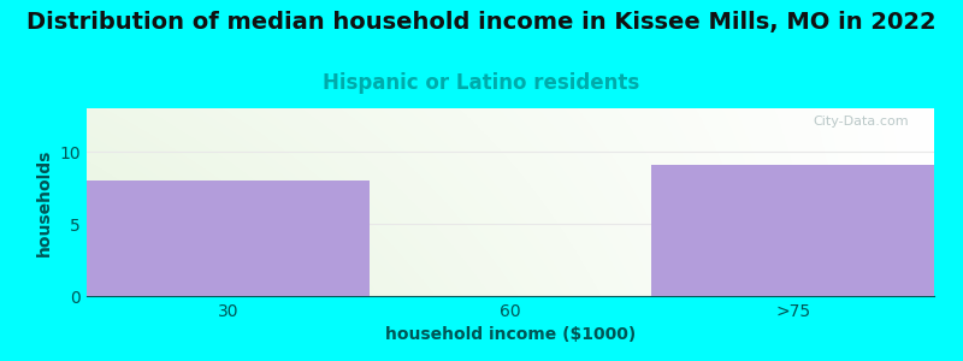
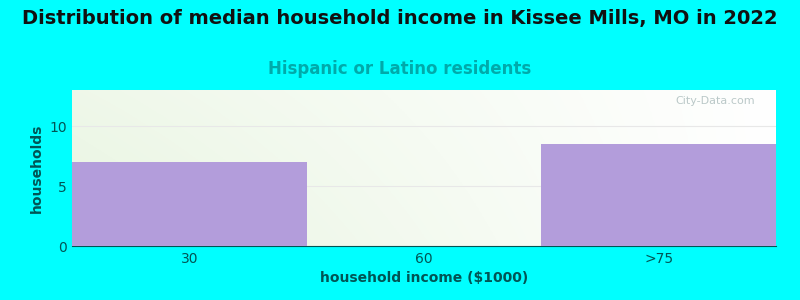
30: 8.0 -> 7.0
>75: 9.1 -> 8.5
